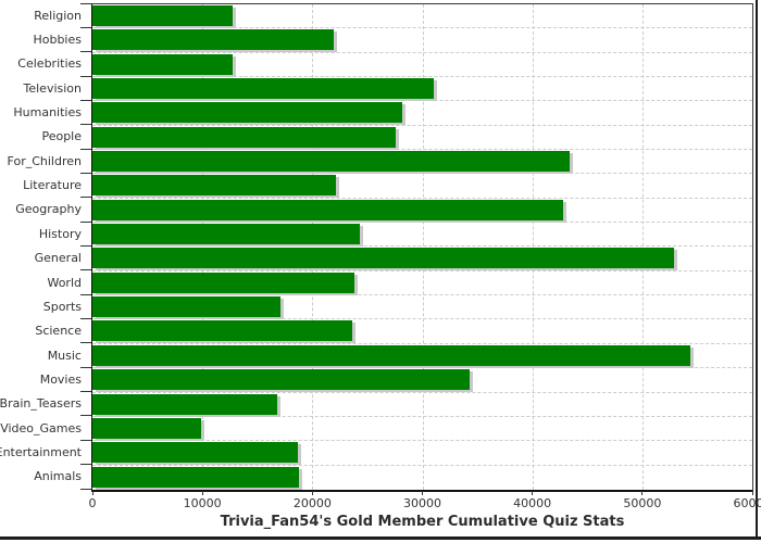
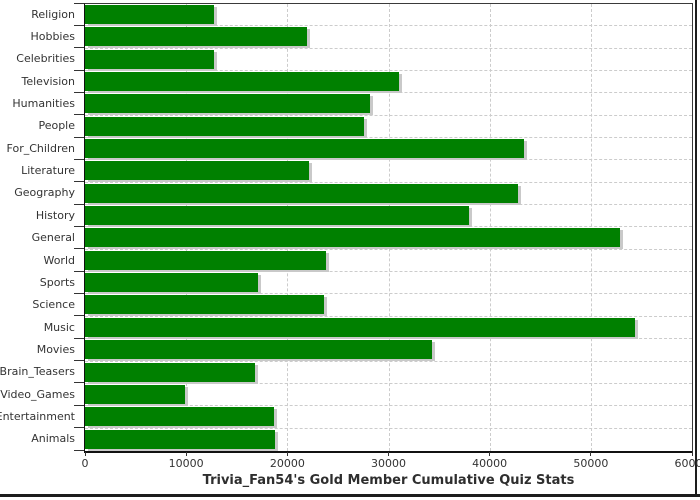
History: 24000 -> 38000
